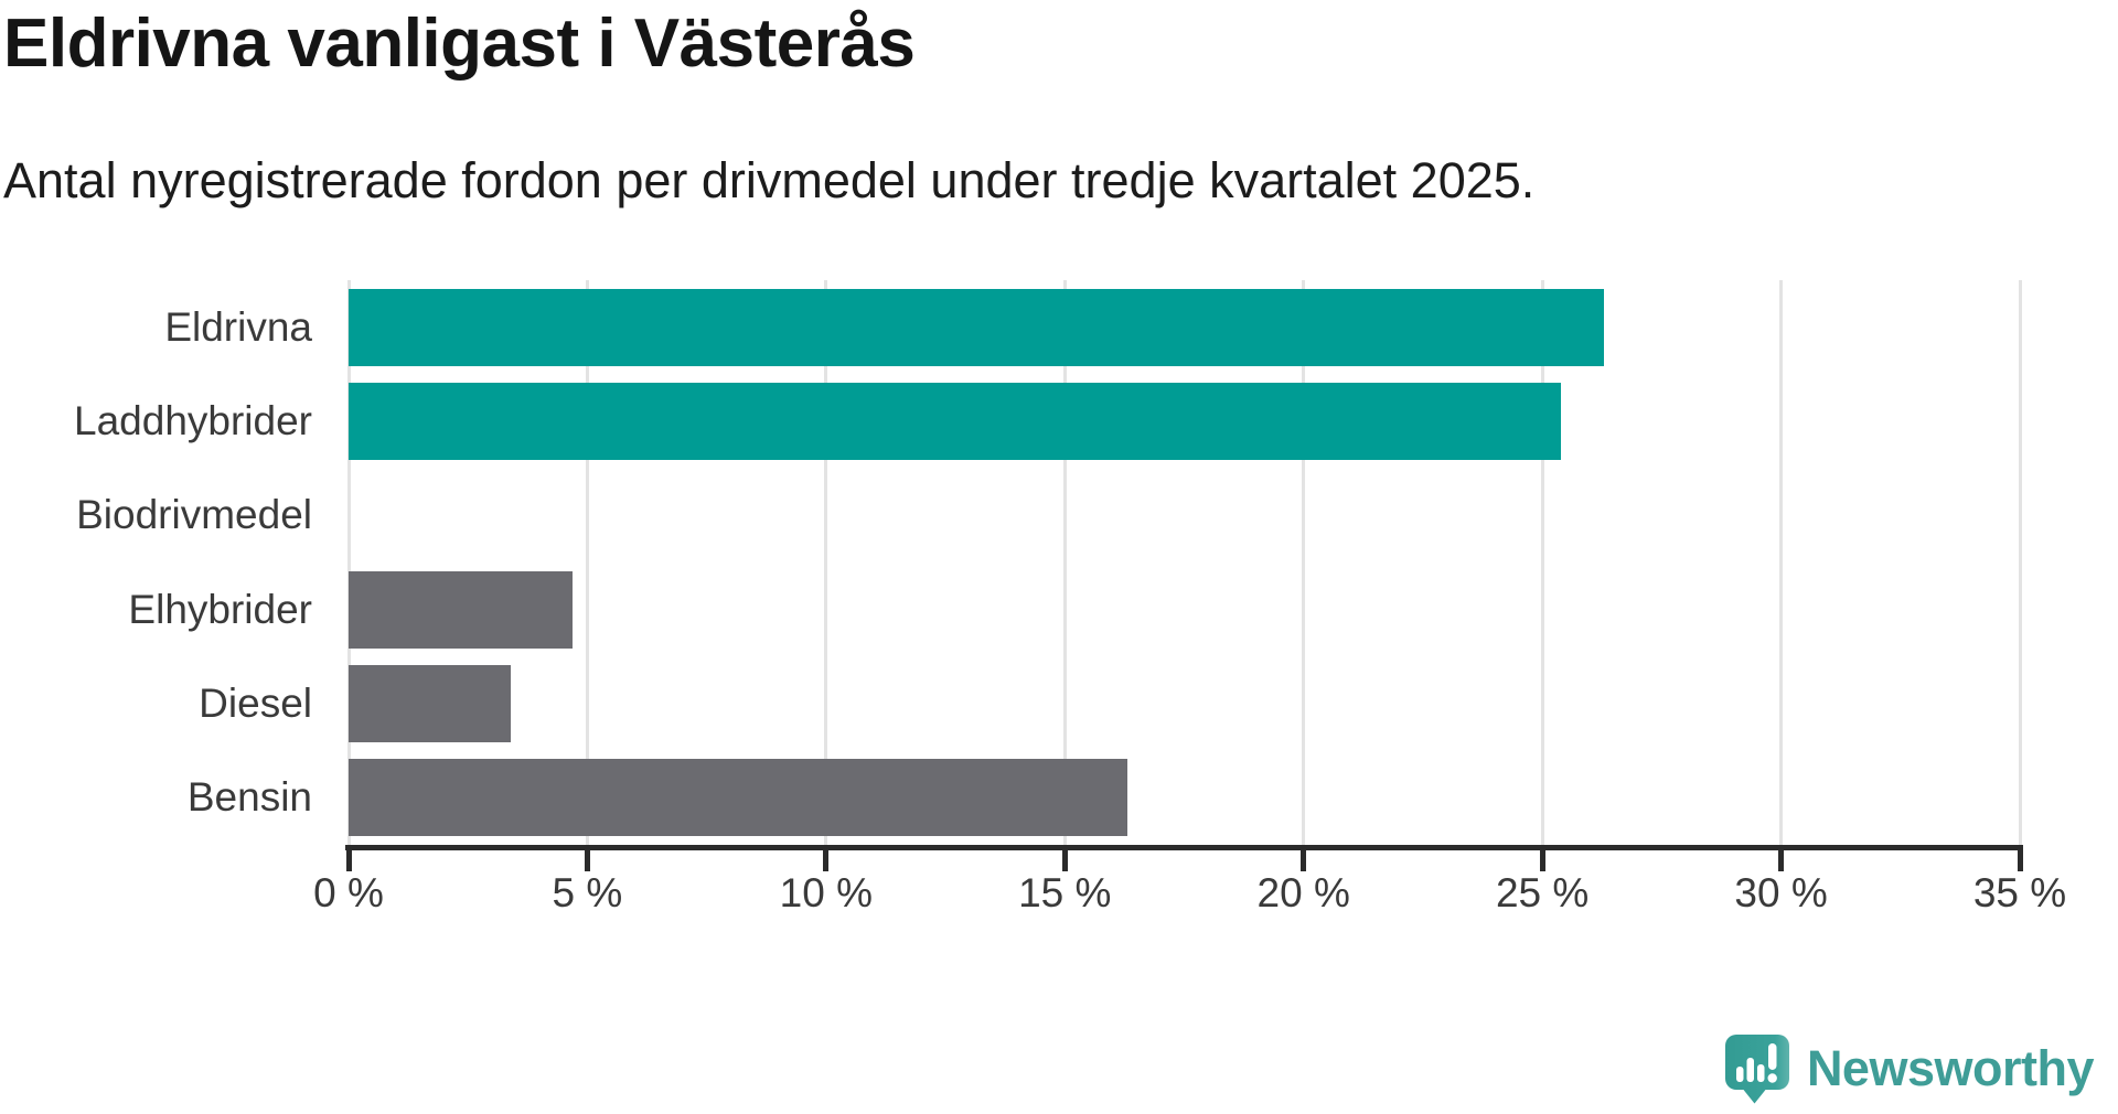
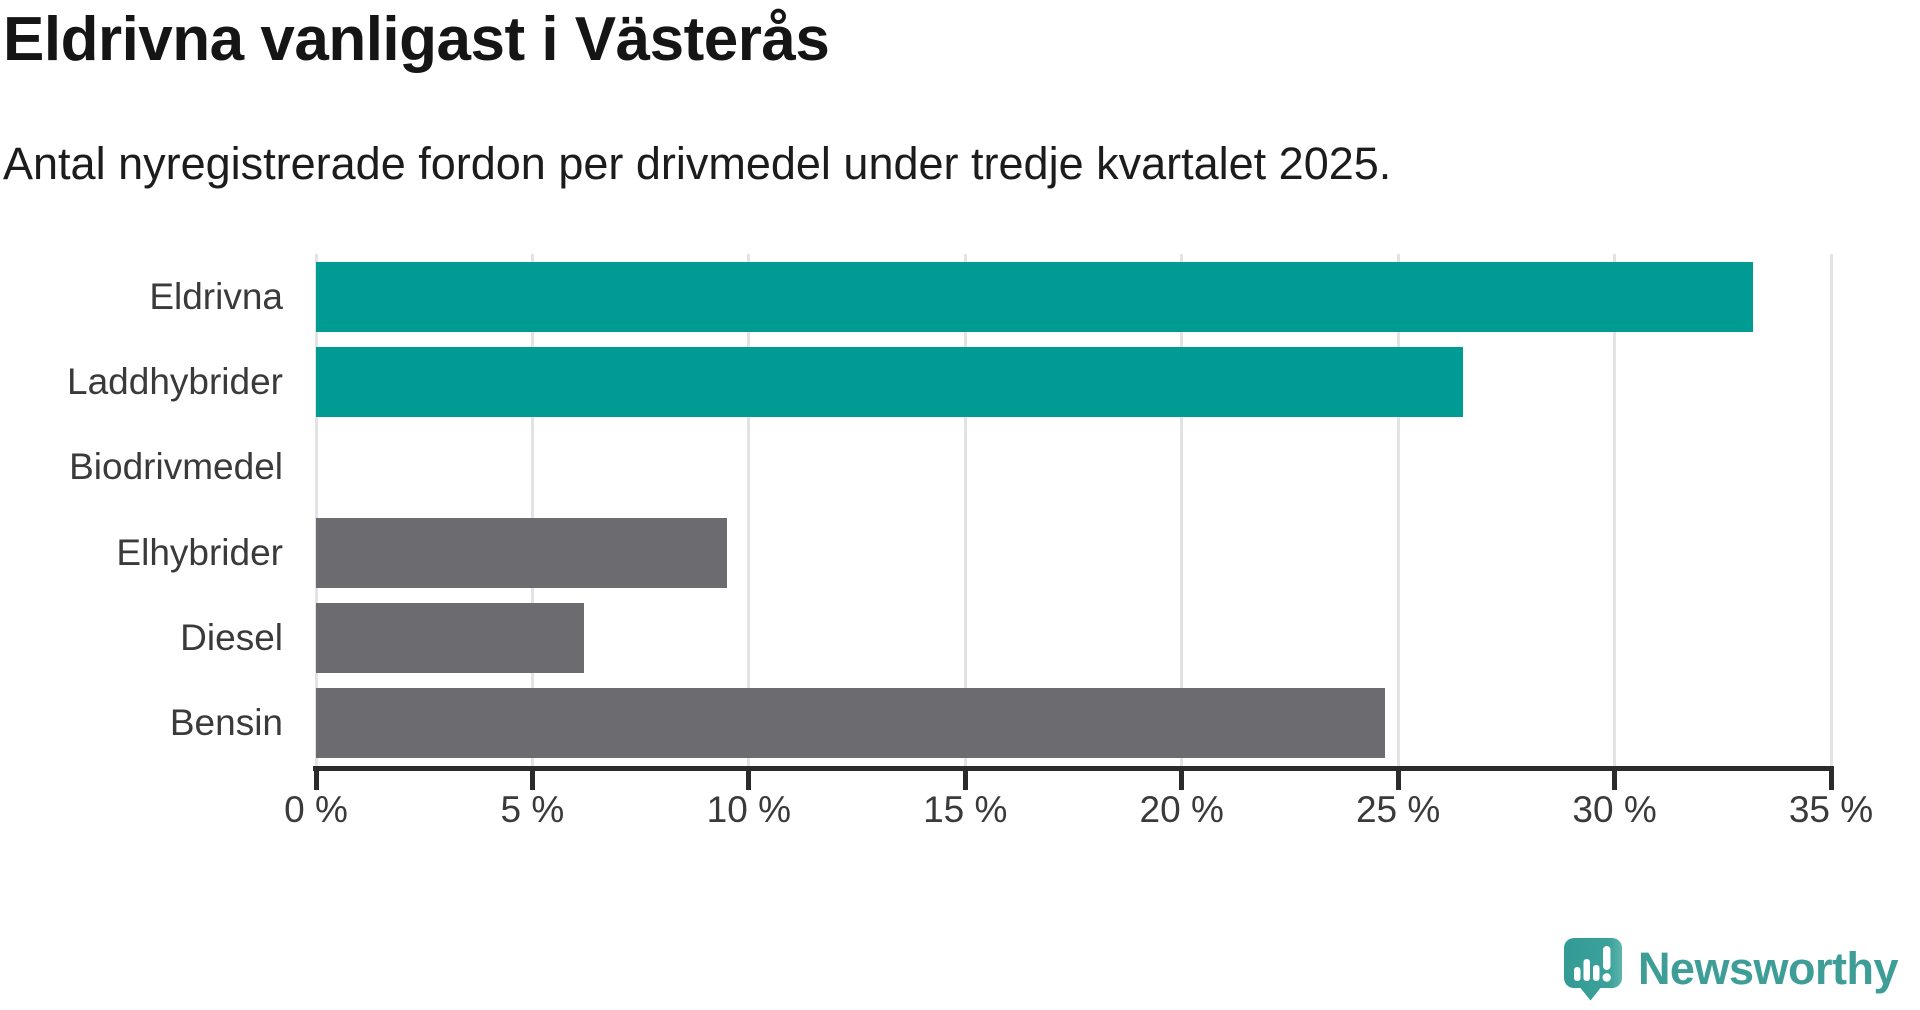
Eldrivna: 26.3% -> 33.2%
Laddhybrider: 25.4% -> 26.5%
Elhybrider: 4.7% -> 9.5%
Diesel: 3.4% -> 6.2%
Bensin: 16.3% -> 24.7%
